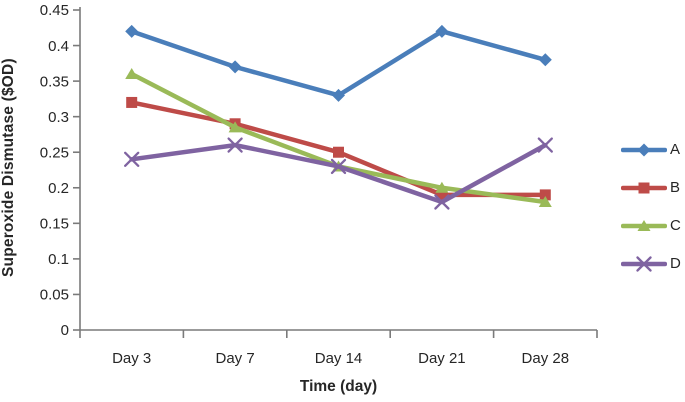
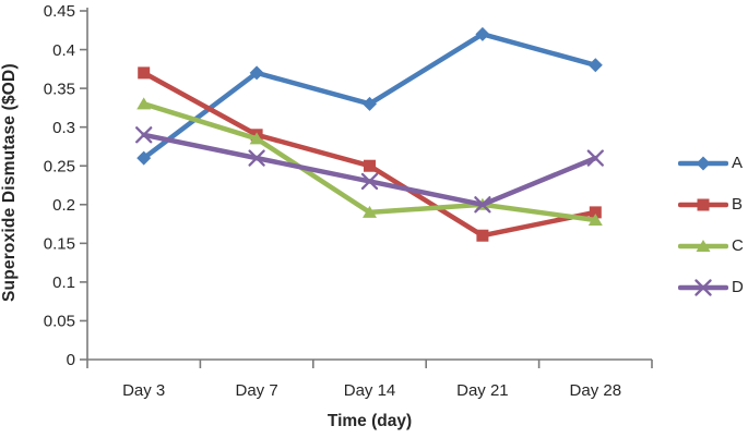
A/Day 3: 0.42 -> 0.26
B/Day 3: 0.32 -> 0.37
C/Day 3: 0.36 -> 0.33
D/Day 3: 0.24 -> 0.29
C/Day 14: 0.23 -> 0.19
B/Day 21: 0.19 -> 0.16
D/Day 21: 0.18 -> 0.20
